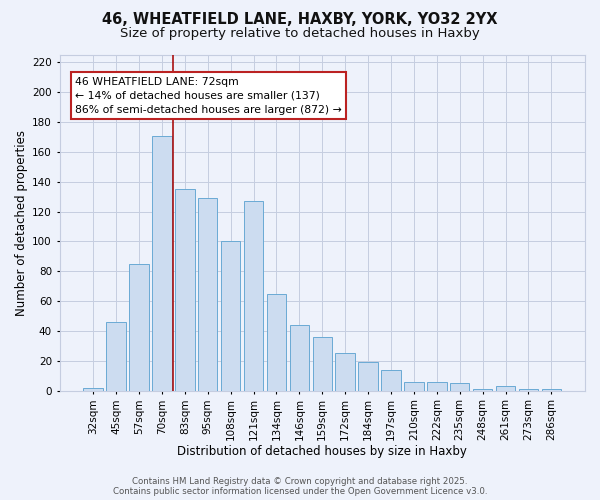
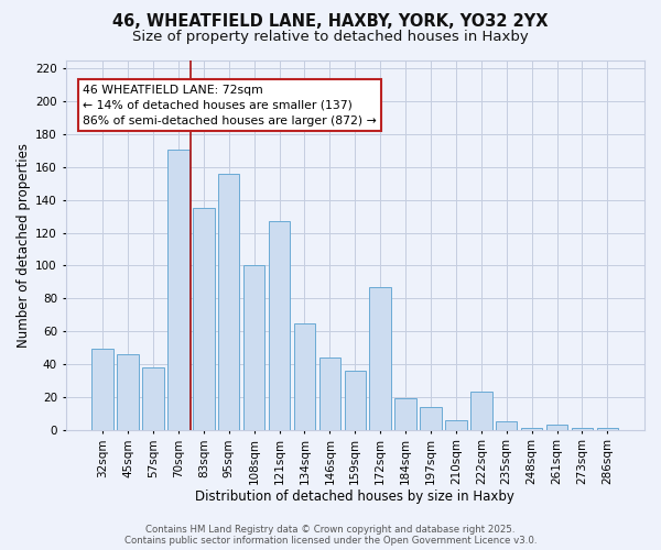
32sqm: 2 -> 49
57sqm: 85 -> 38
95sqm: 129 -> 156
172sqm: 25 -> 87
222sqm: 6 -> 23
